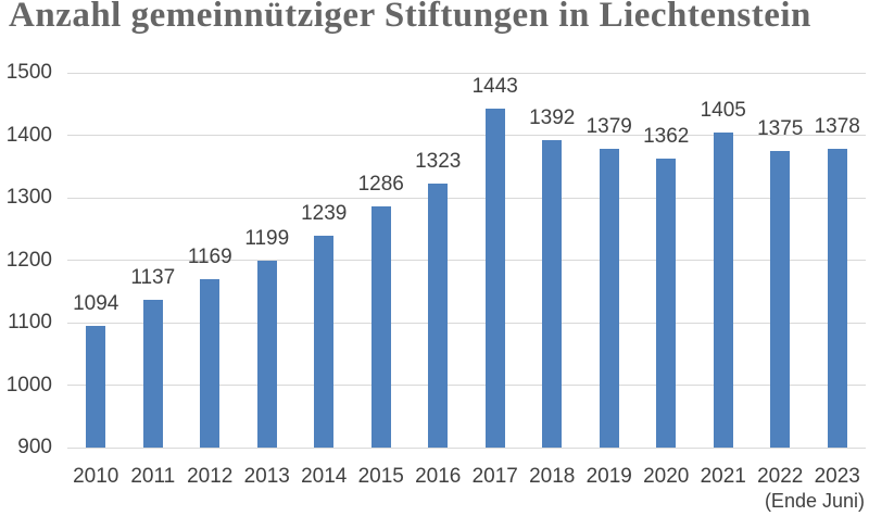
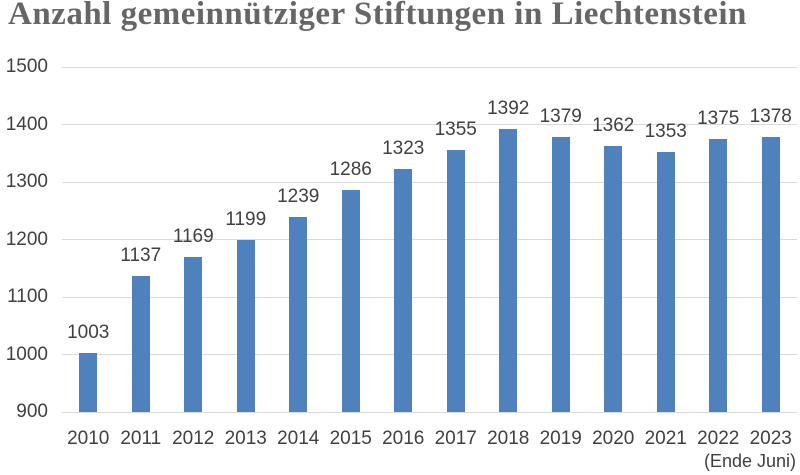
2010: 1094 -> 1003
2017: 1443 -> 1355
2021: 1405 -> 1353
